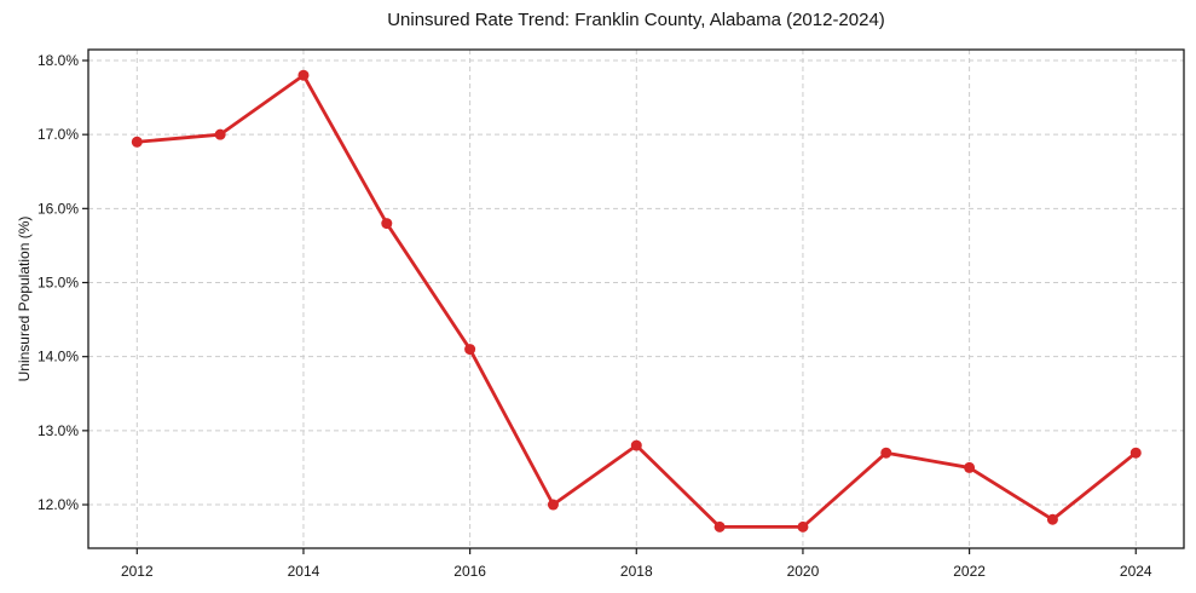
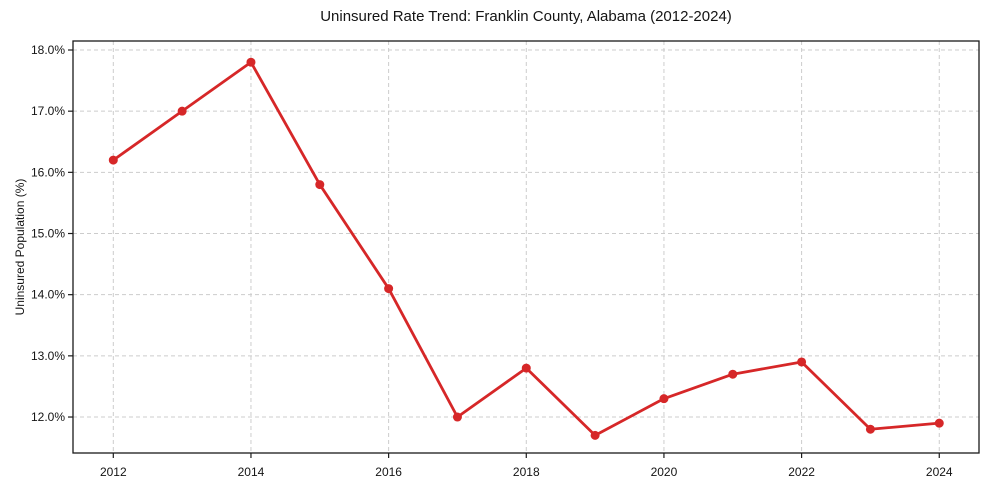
2012: 16.9% -> 16.2%
2020: 11.7% -> 12.3%
2022: 12.5% -> 12.9%
2024: 12.7% -> 11.9%
